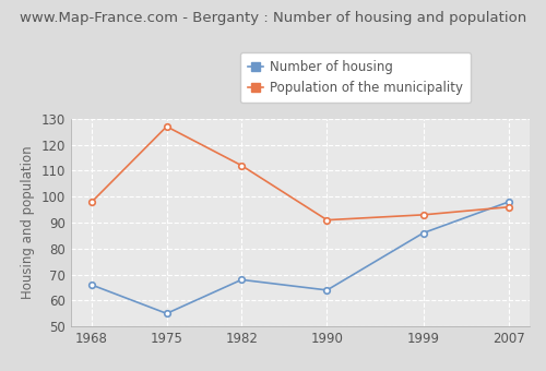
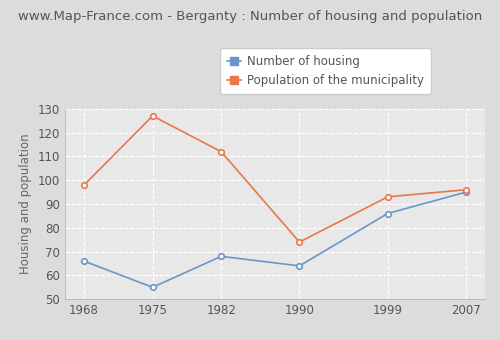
Population of the municipality/1990: 91 -> 74
Number of housing/2007: 98 -> 95
